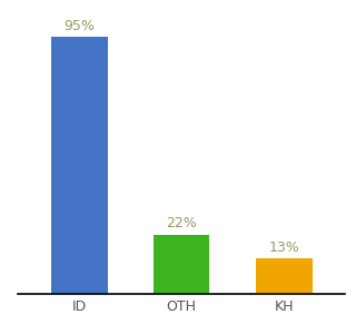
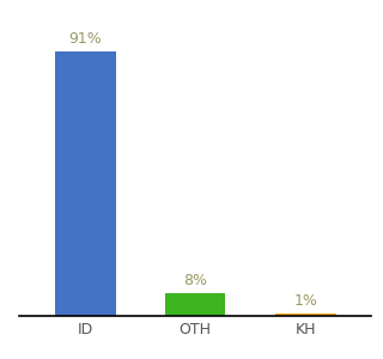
ID: 95% -> 91%
OTH: 22% -> 8%
KH: 13% -> 1%
